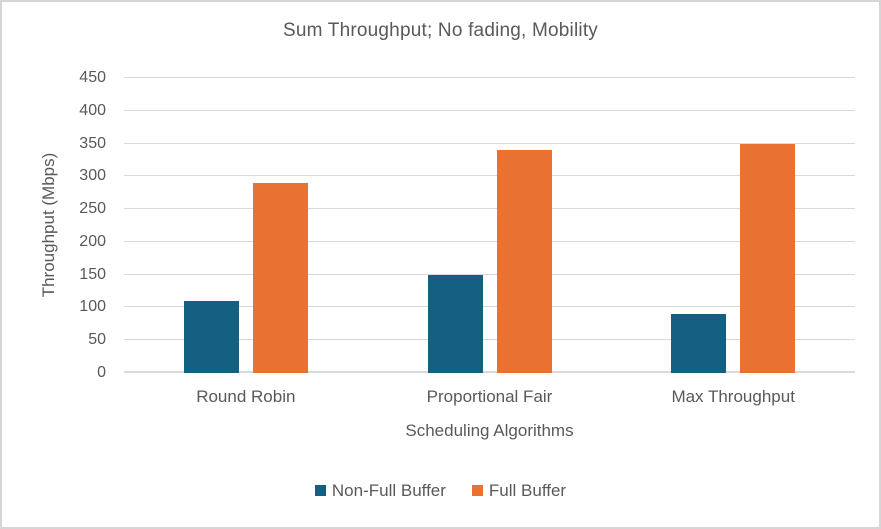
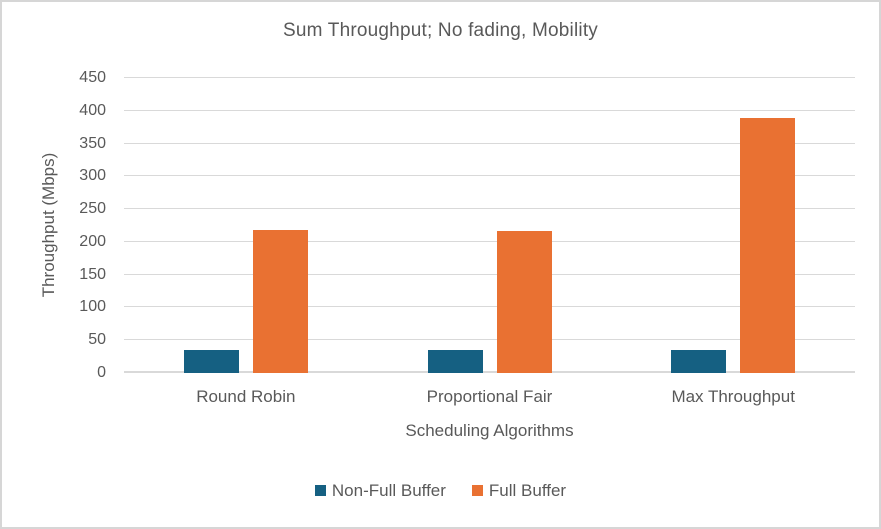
Non-Full Buffer/Round Robin: 110 -> 40
Full Buffer/Round Robin: 290 -> 220
Non-Full Buffer/Proportional Fair: 150 -> 40
Full Buffer/Proportional Fair: 340 -> 220
Non-Full Buffer/Max Throughput: 90 -> 40
Full Buffer/Max Throughput: 350 -> 390
